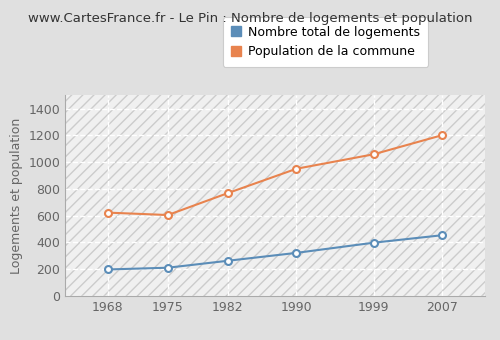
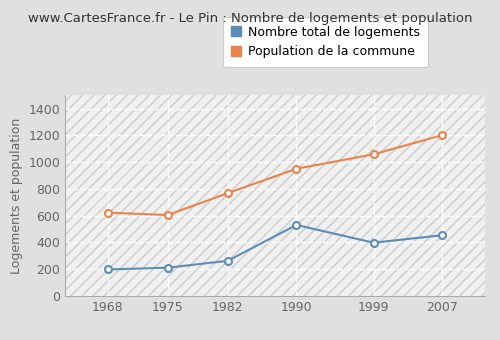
Nombre total de logements/1990: 320 -> 530
